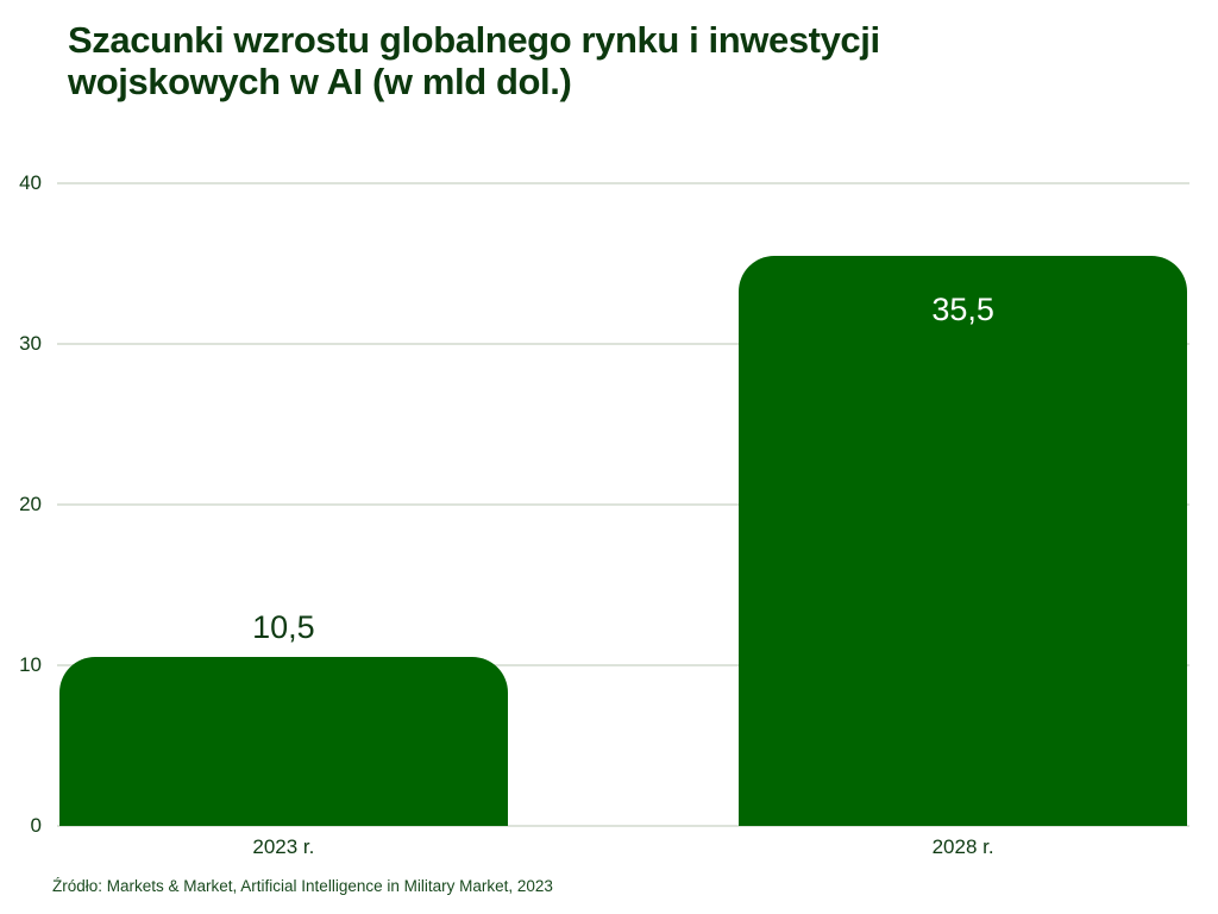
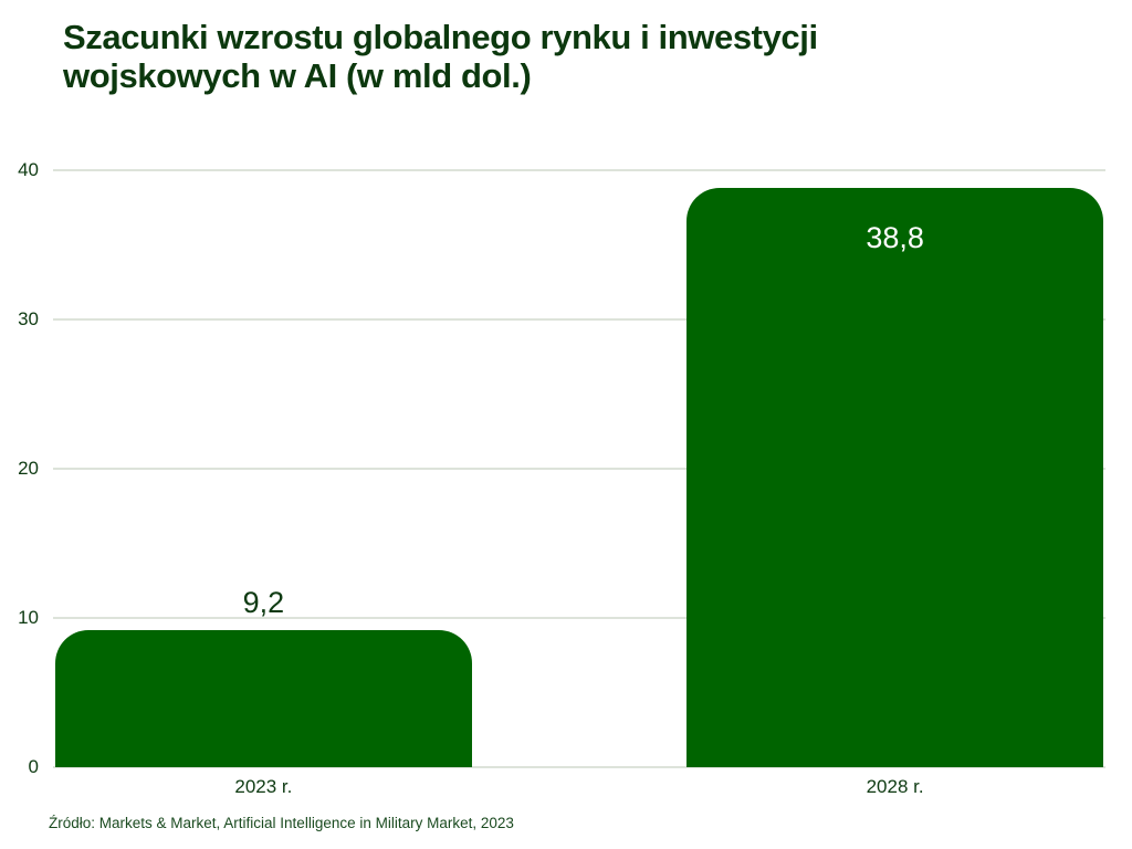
2023 r.: 10,5 -> 9,2
2028 r.: 35,5 -> 38,8
